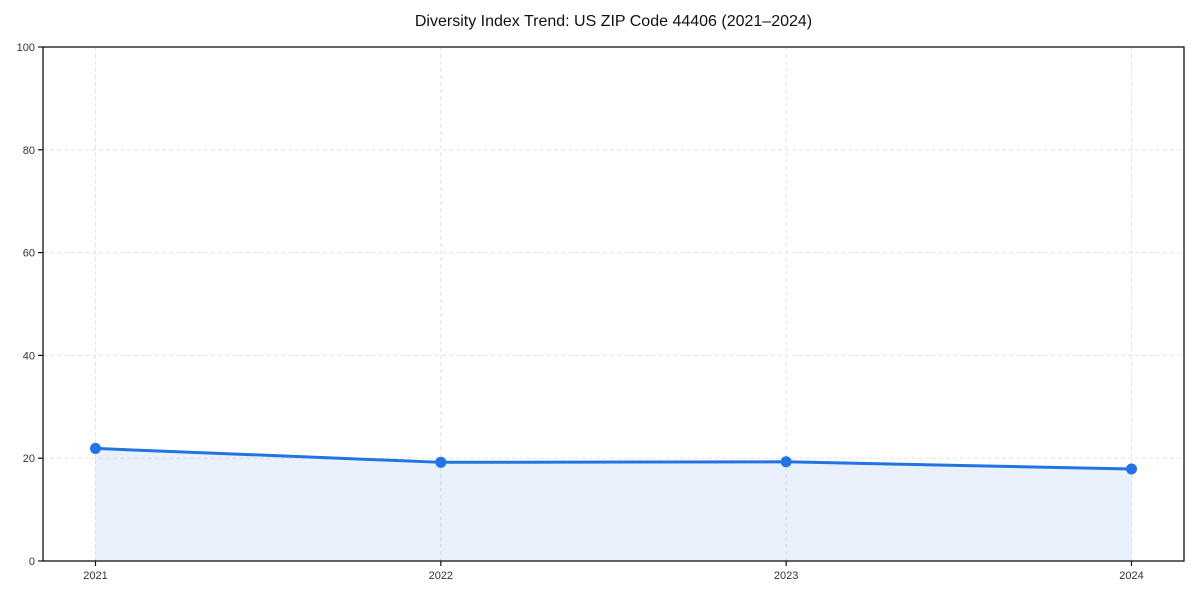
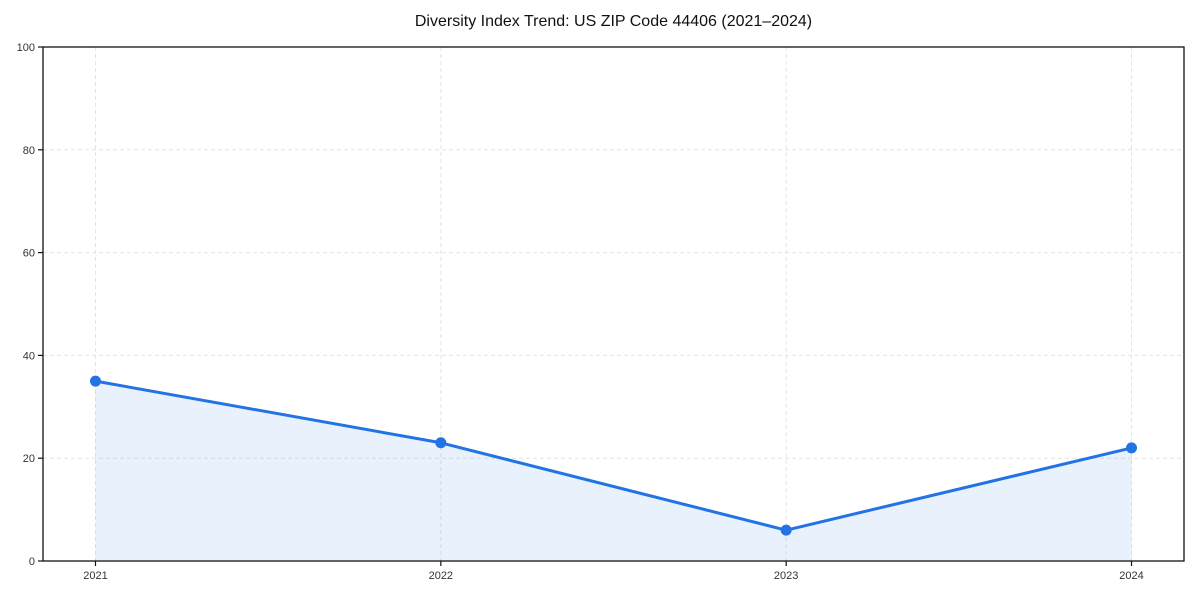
2021: 22 -> 35
2022: 19 -> 23
2023: 19 -> 6
2024: 18 -> 22
